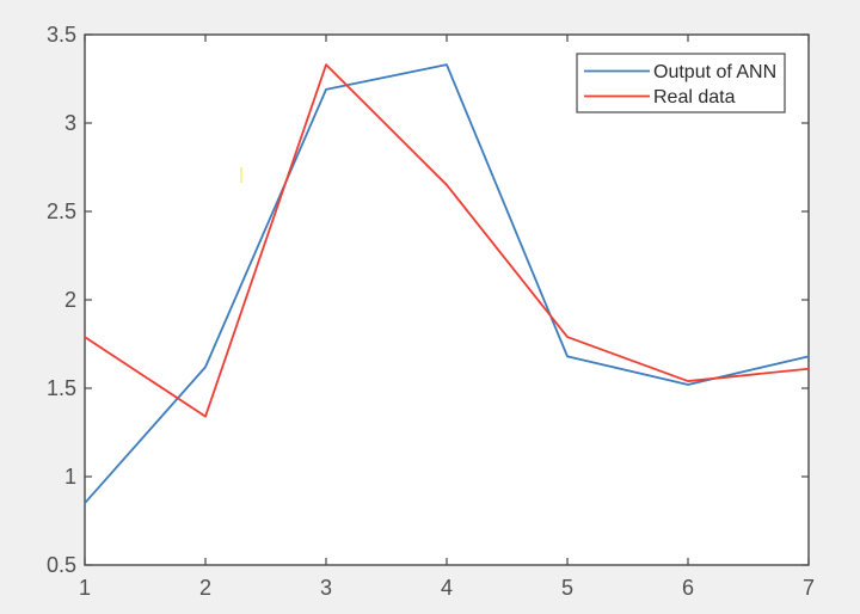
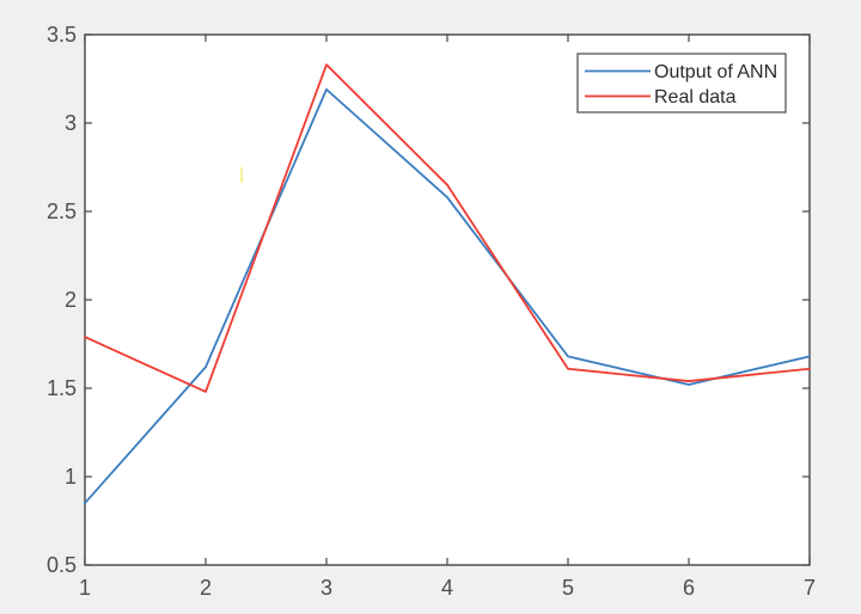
Real data/2: 1.34 -> 1.48
Output of ANN/4: 3.33 -> 2.58
Real data/5: 1.79 -> 1.61
